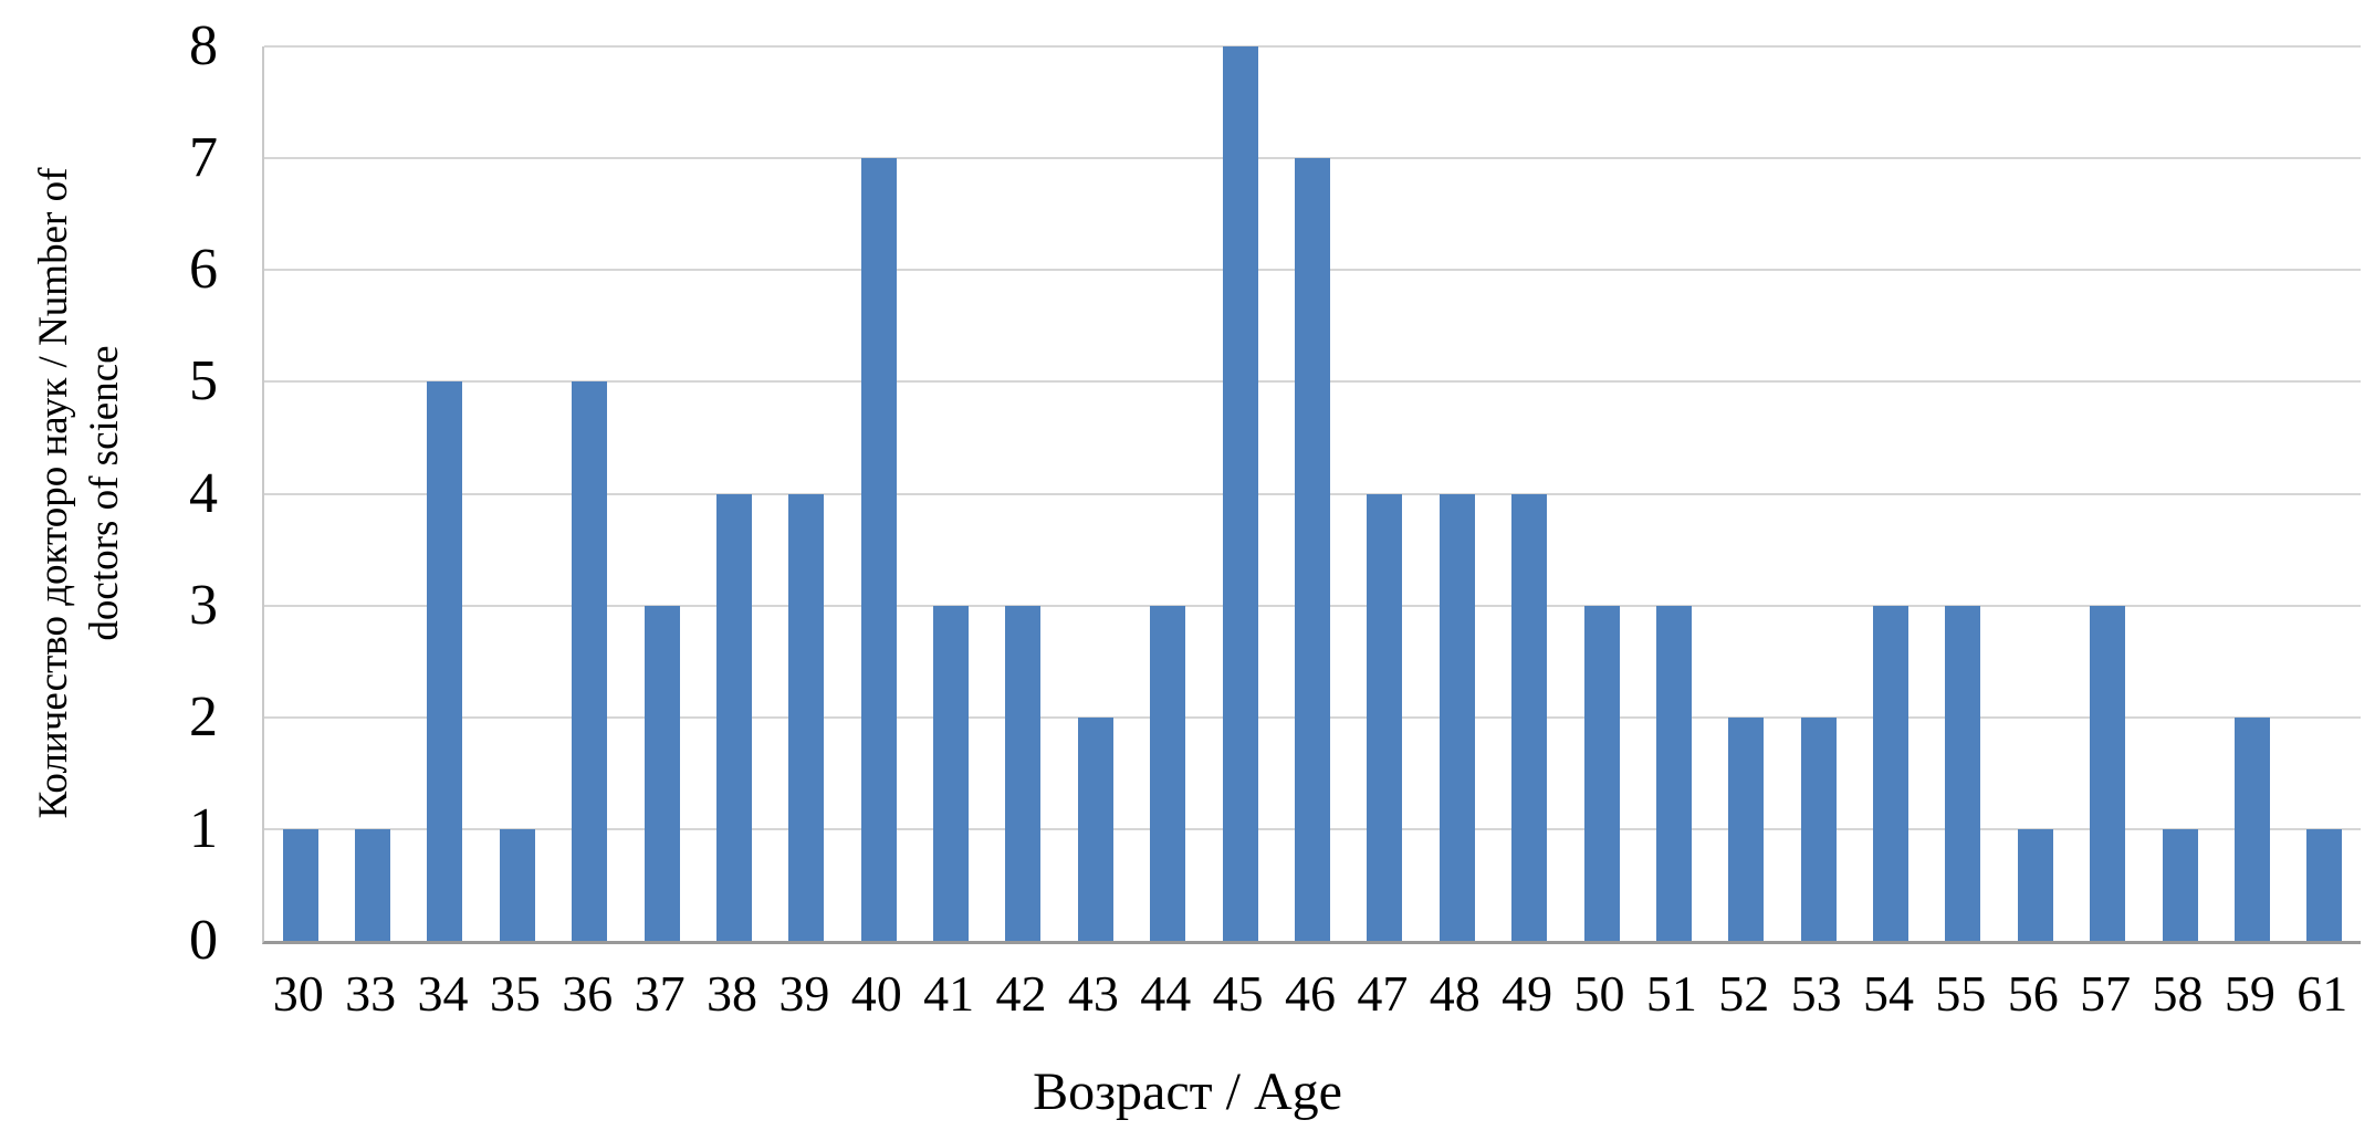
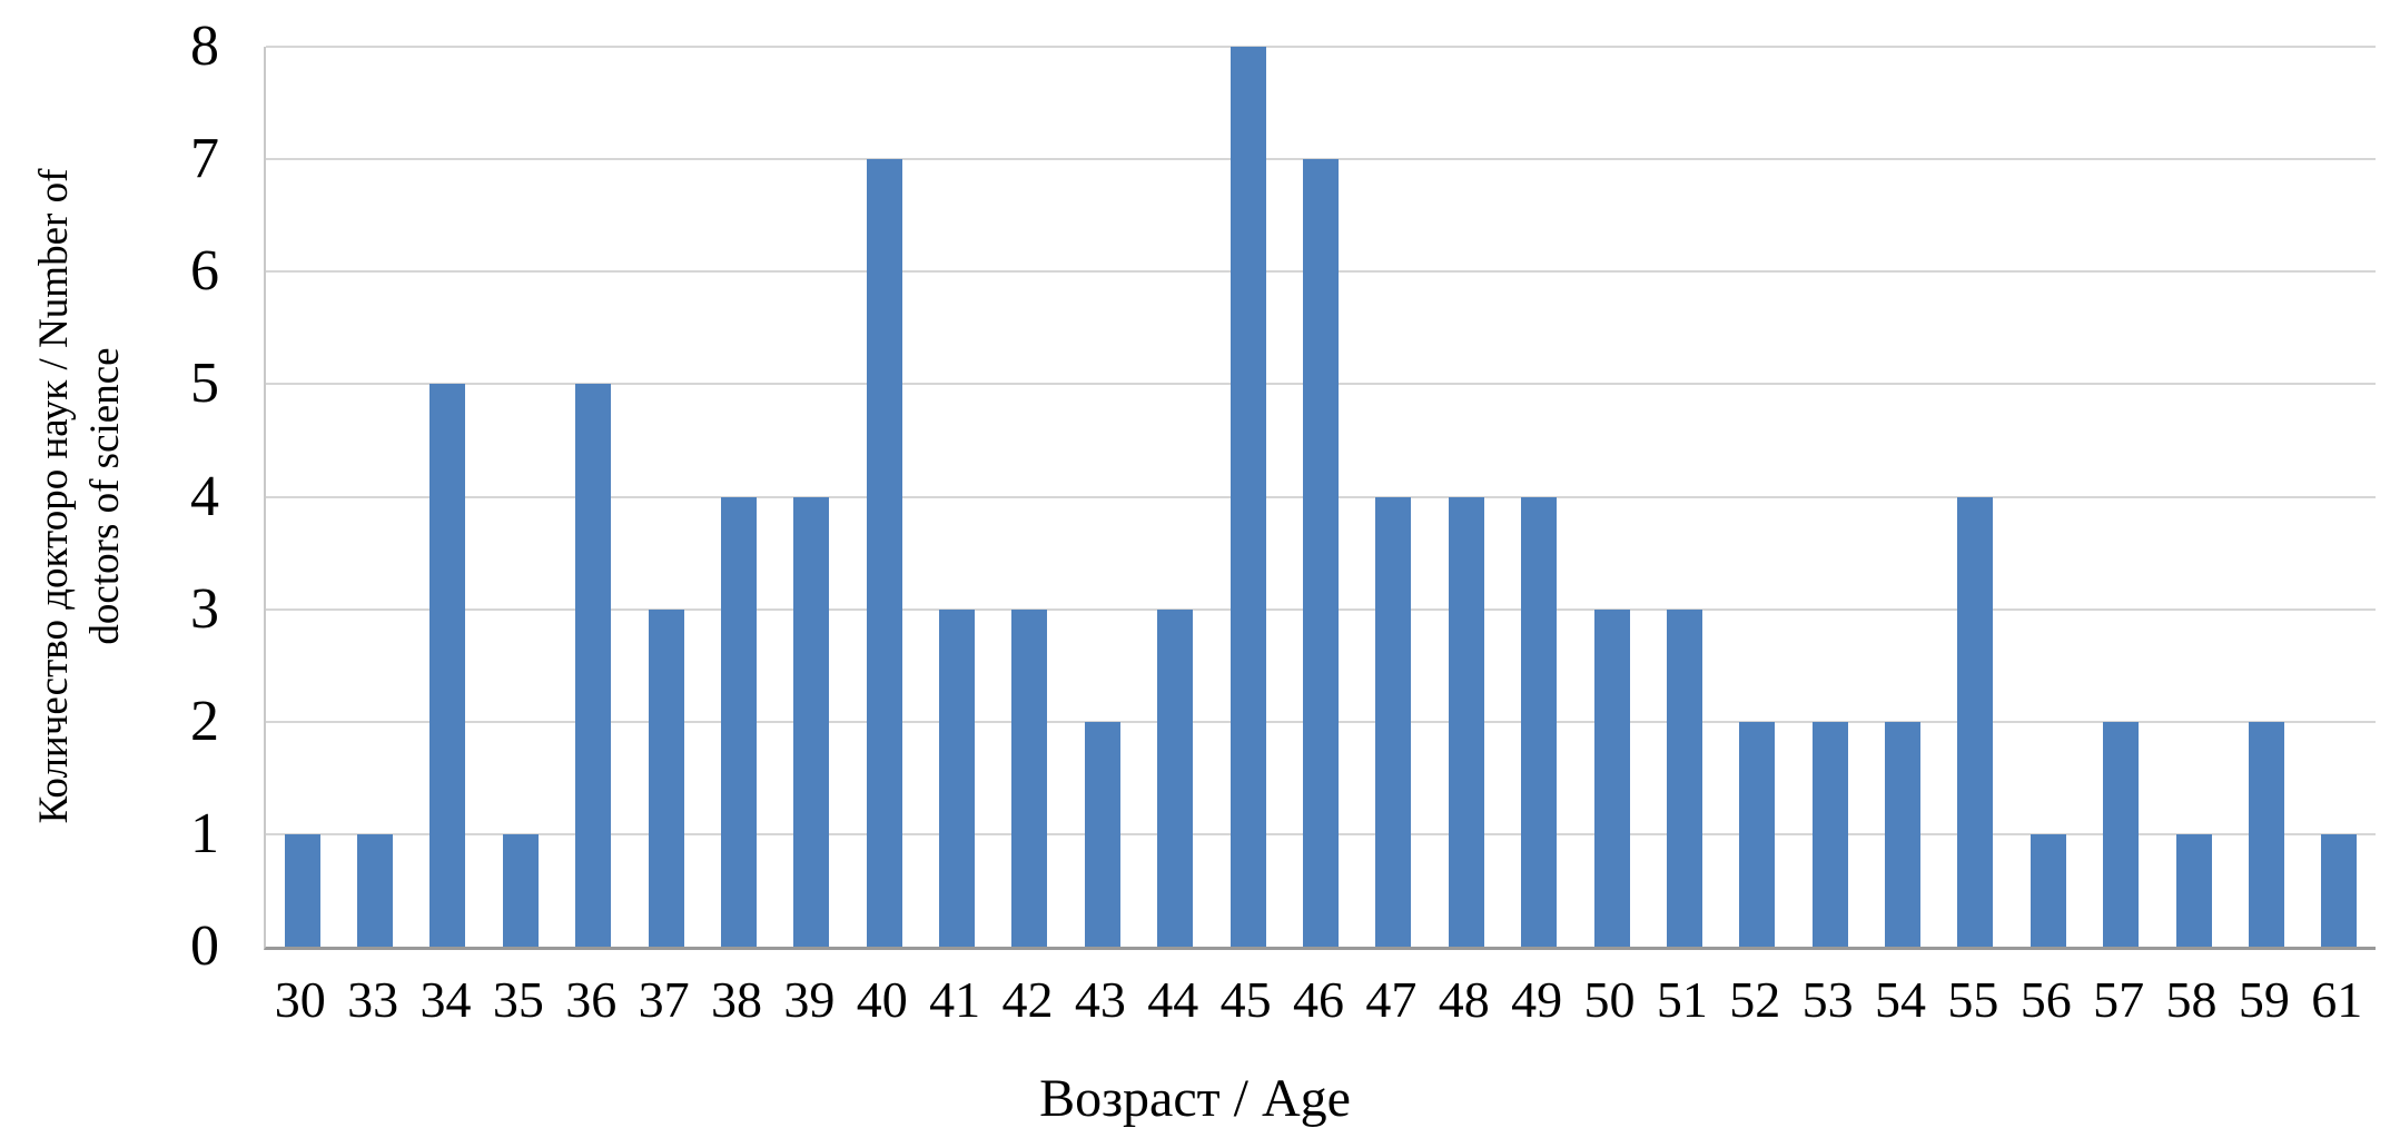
54: 3 -> 2
55: 3 -> 4
57: 3 -> 2
